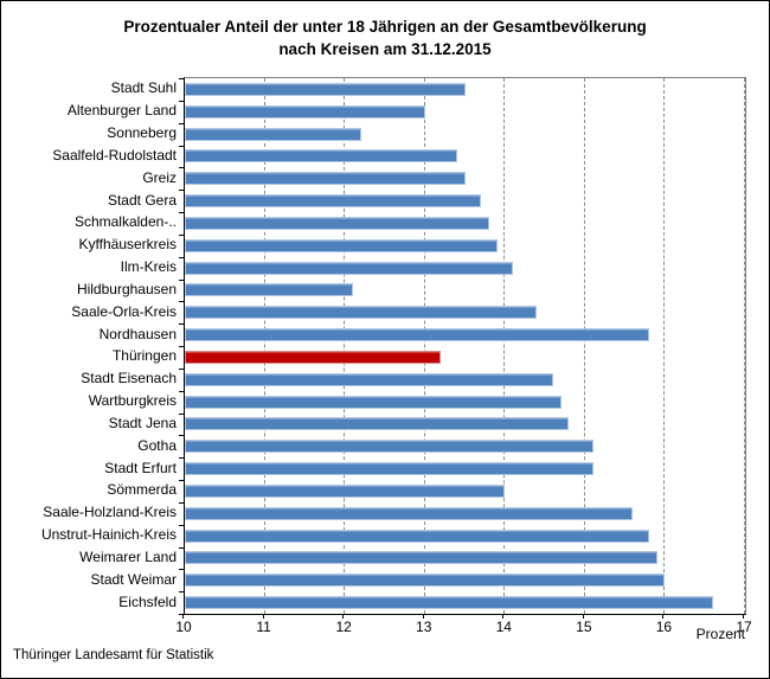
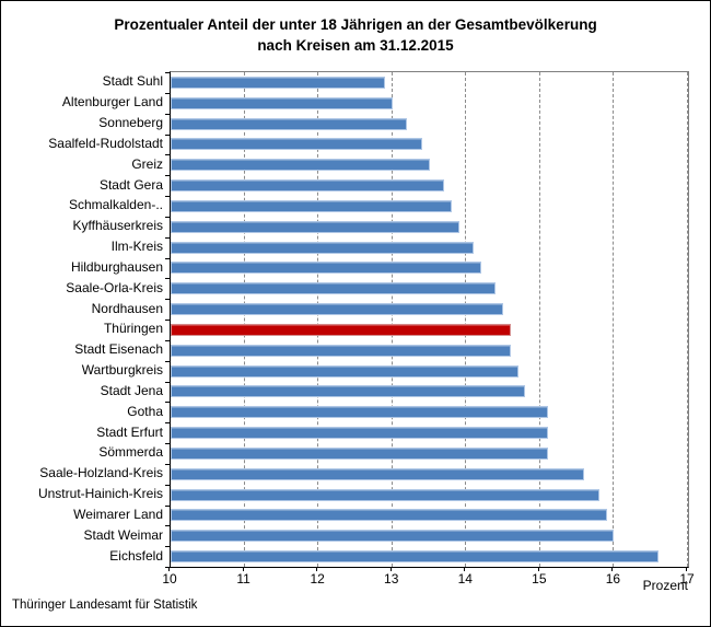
Stadt Suhl: 13.5 -> 12.9
Sonneberg: 12.2 -> 13.2
Hildburghausen: 12.1 -> 14.2
Nordhausen: 15.8 -> 14.5
Thüringen: 13.2 -> 14.6
Sömmerda: 14.0 -> 15.1
